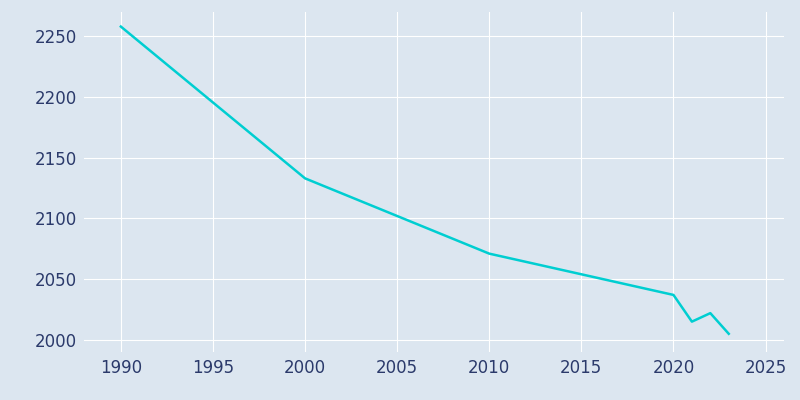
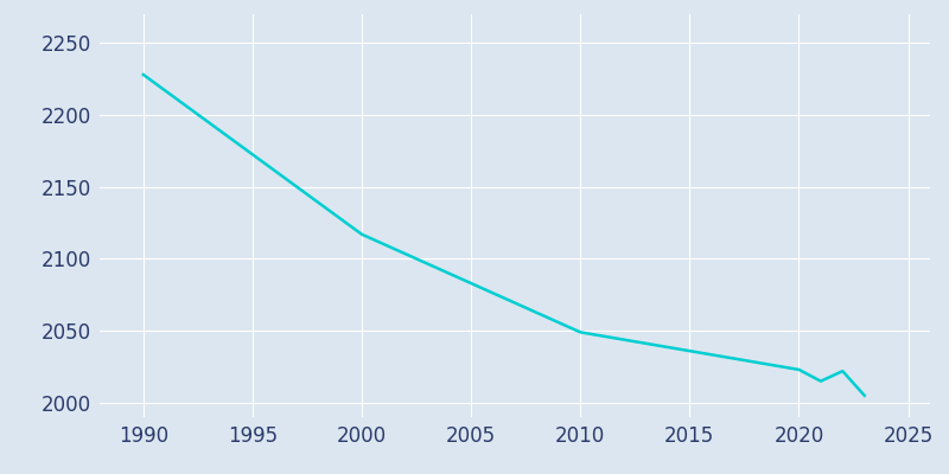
1990: 2258 -> 2228
2000: 2133 -> 2117
2010: 2071 -> 2049
2020: 2037 -> 2023
